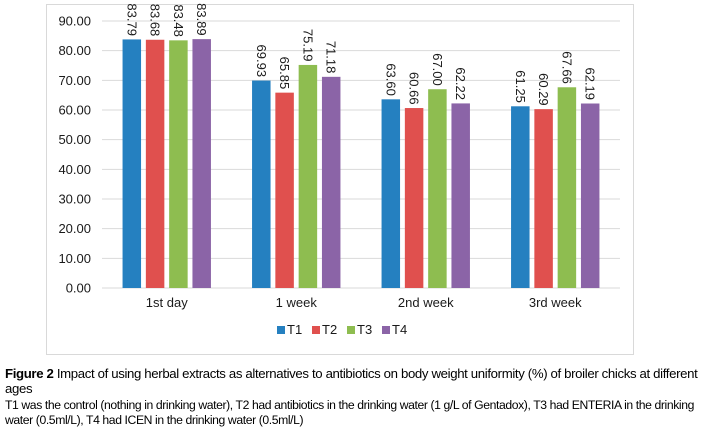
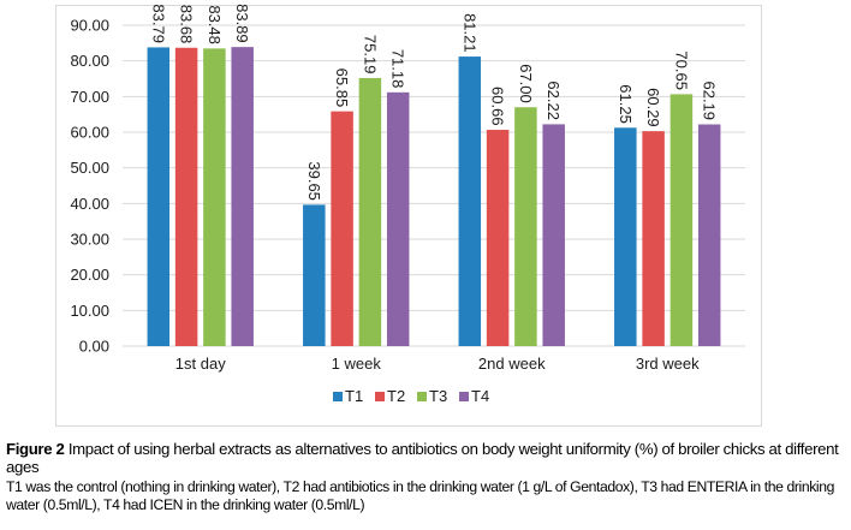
T1/1 week: 69.93 -> 39.65
T1/2nd week: 63.60 -> 81.21
T3/3rd week: 67.66 -> 70.65
